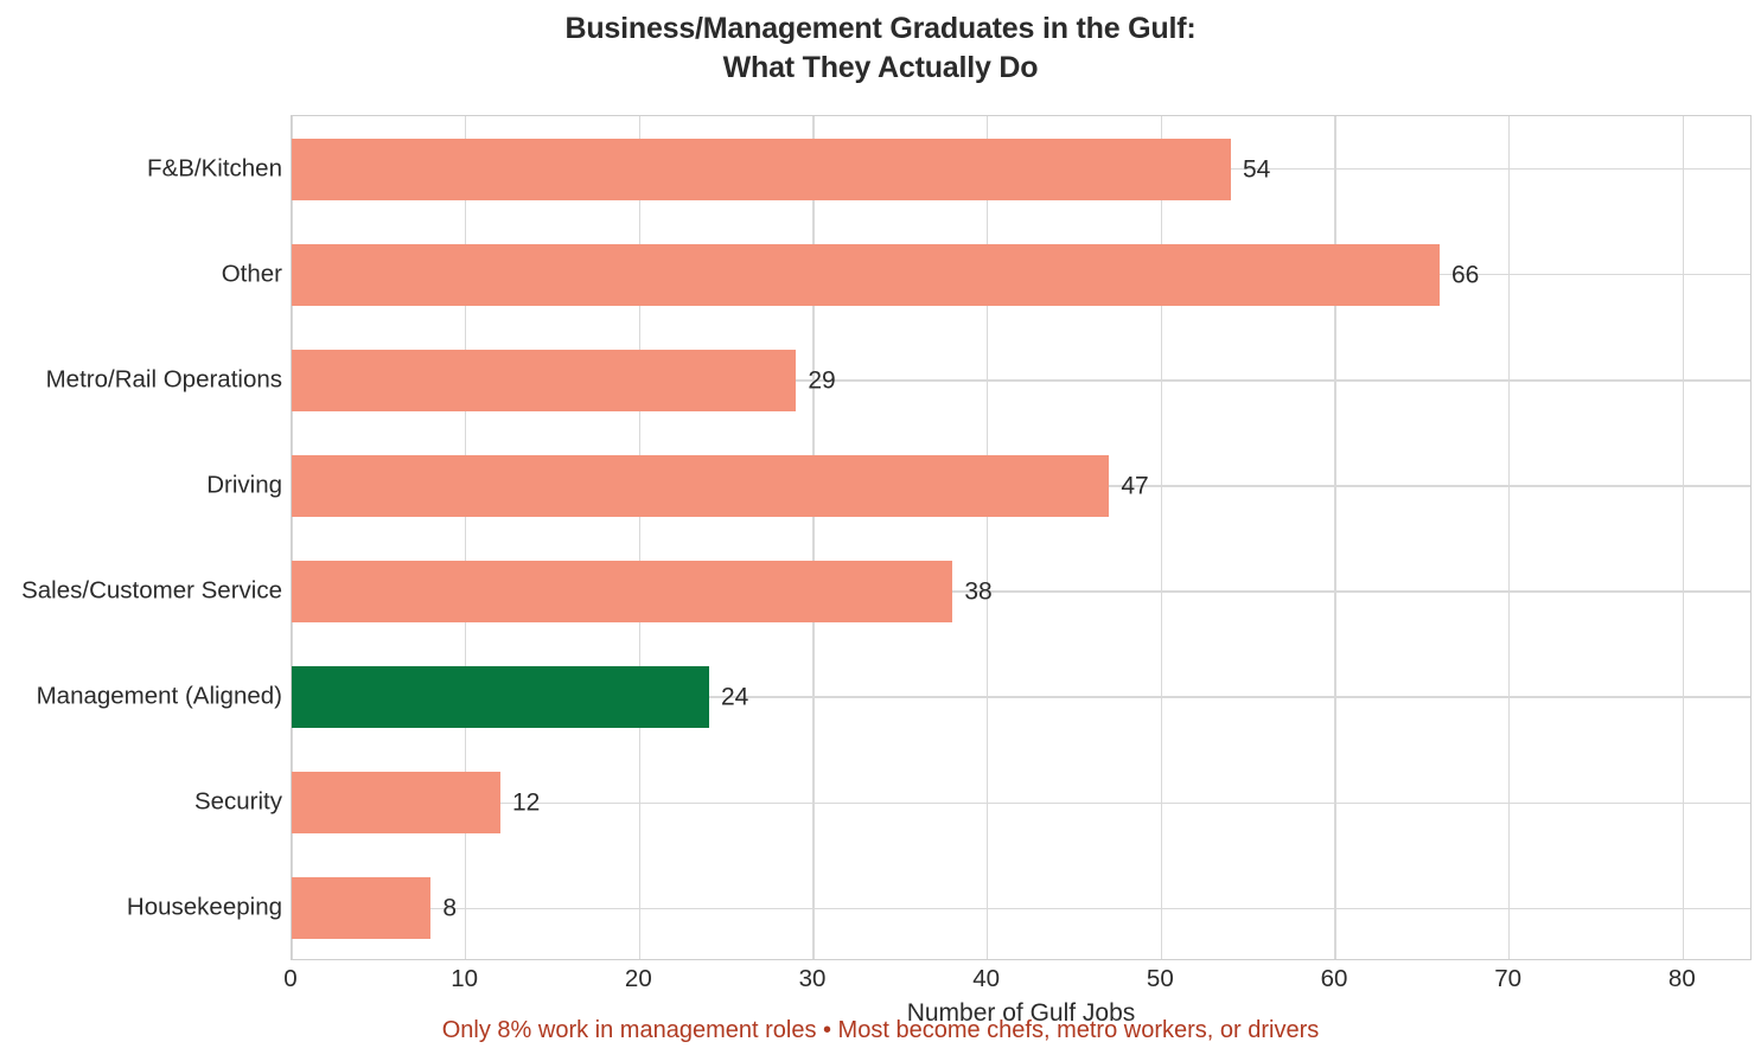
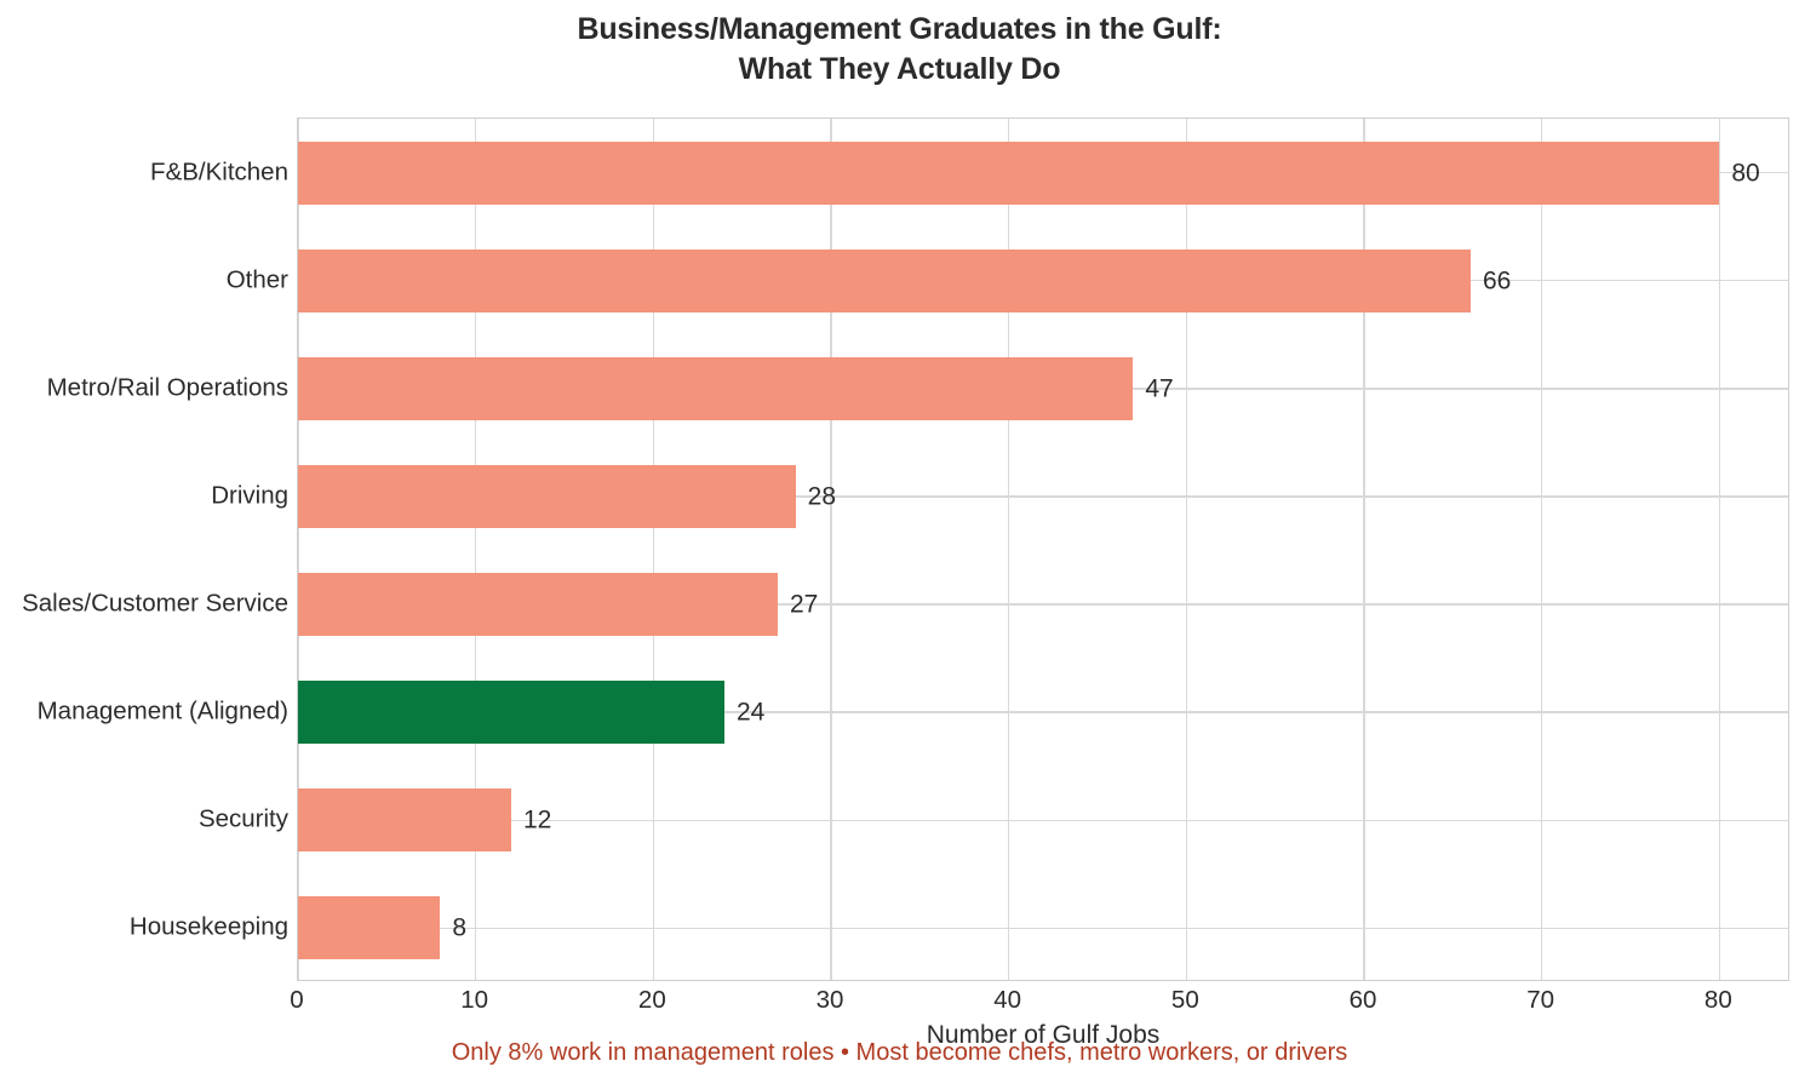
F&B/Kitchen: 54 -> 80
Metro/Rail Operations: 29 -> 47
Driving: 47 -> 28
Sales/Customer Service: 38 -> 27
